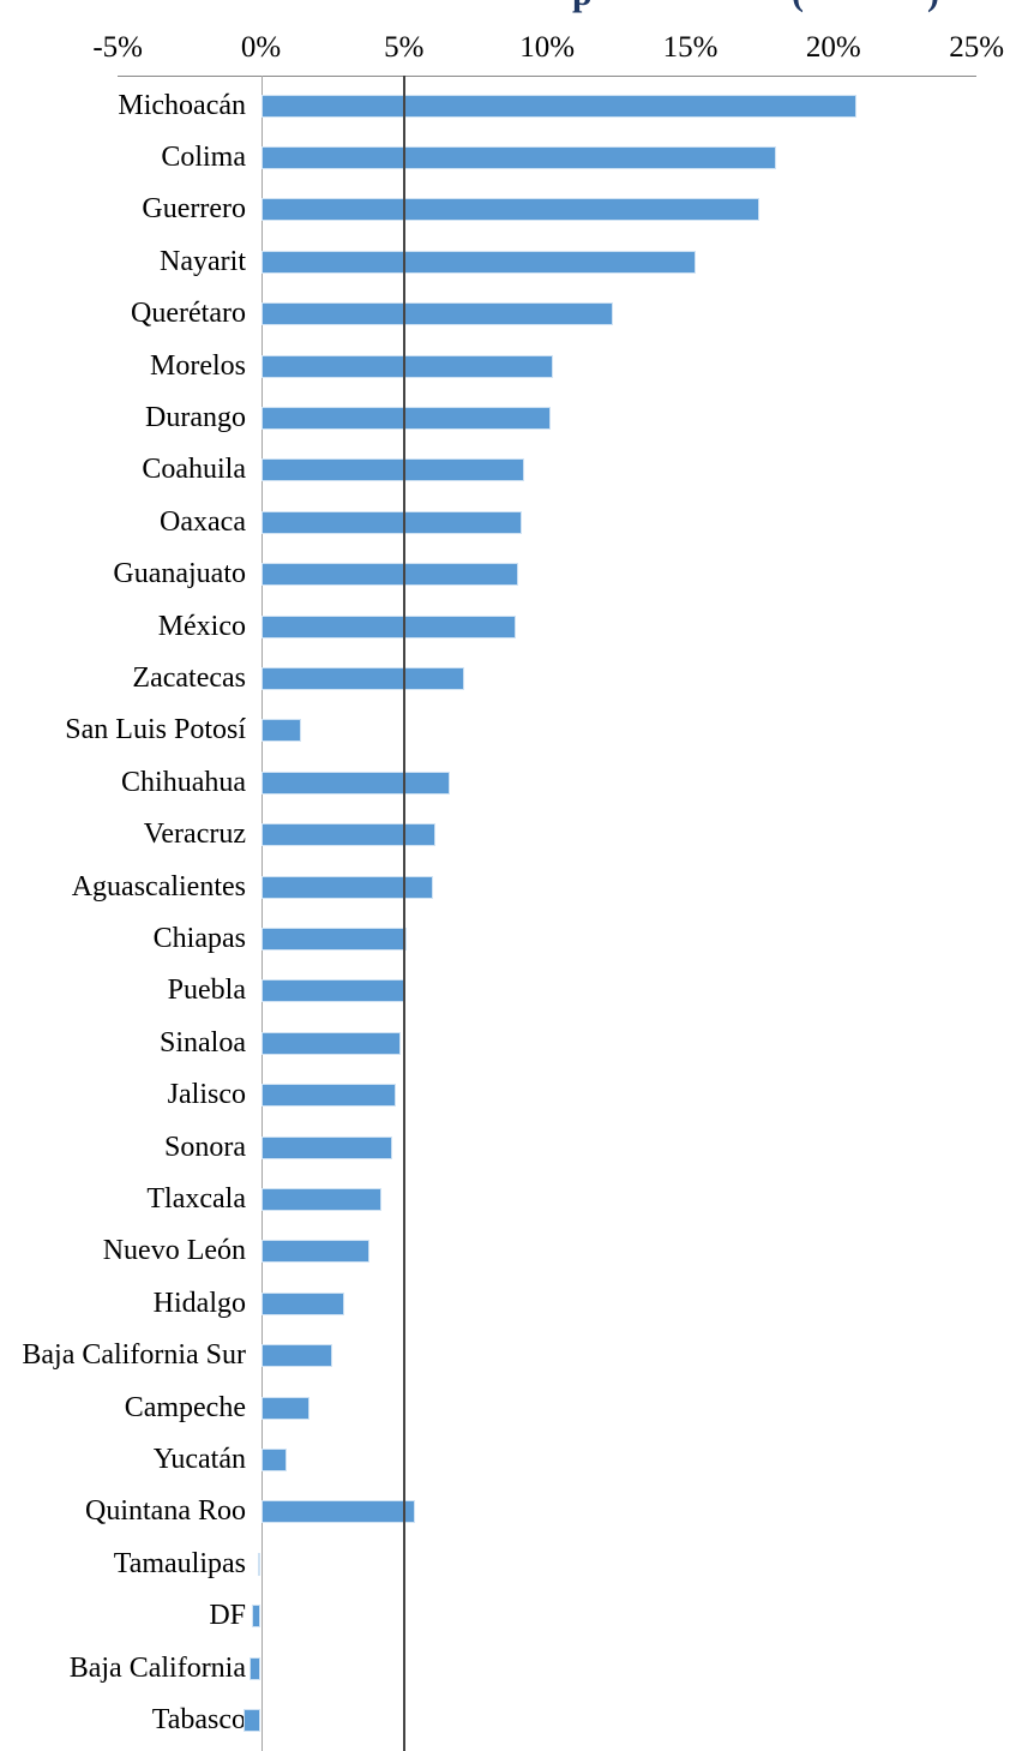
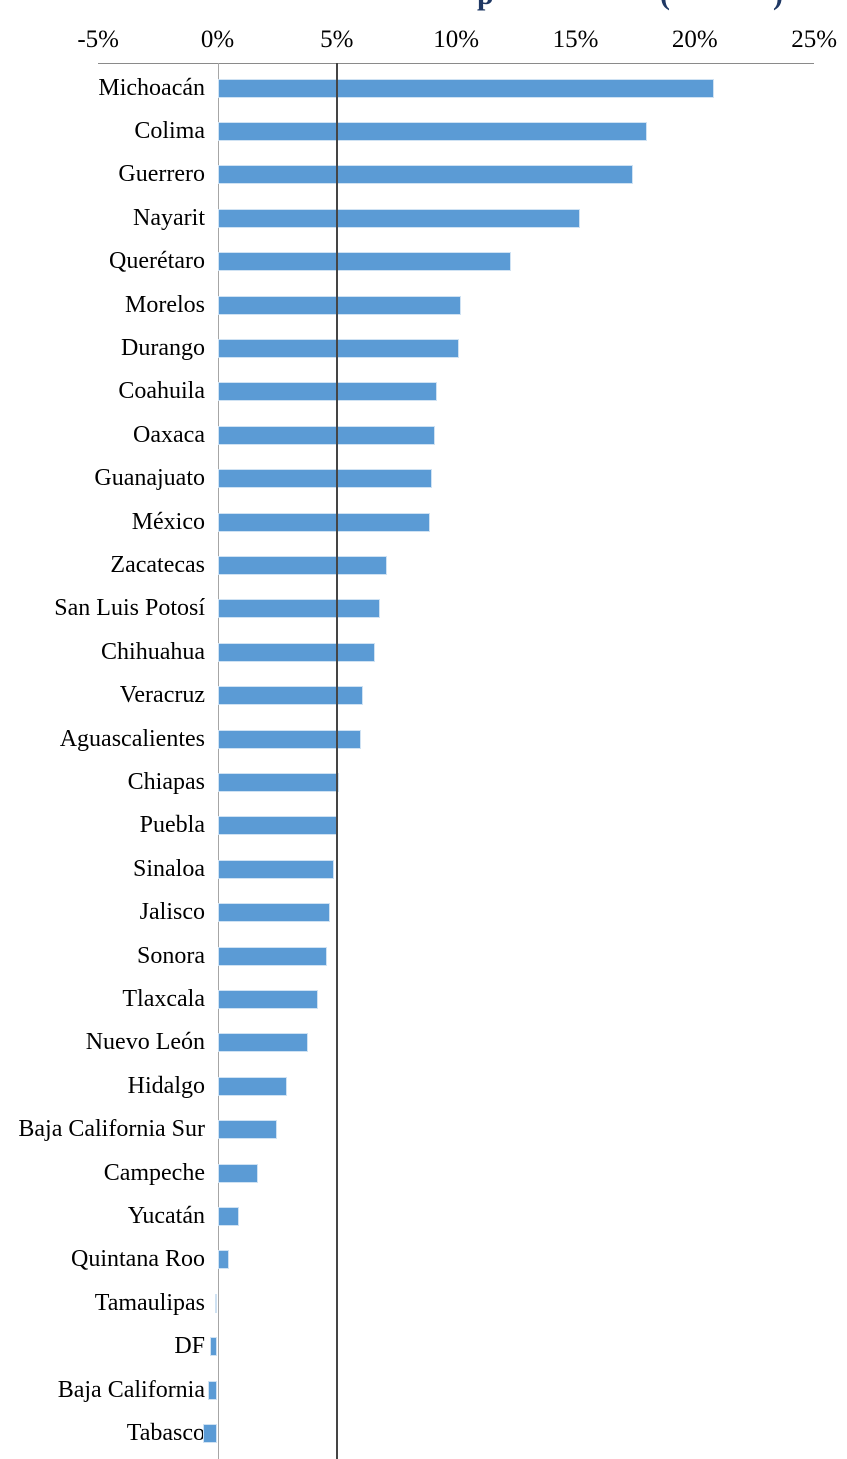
San Luis Potosí: 1.4% -> 6.8%
Quintana Roo: 5.4% -> 0.5%
